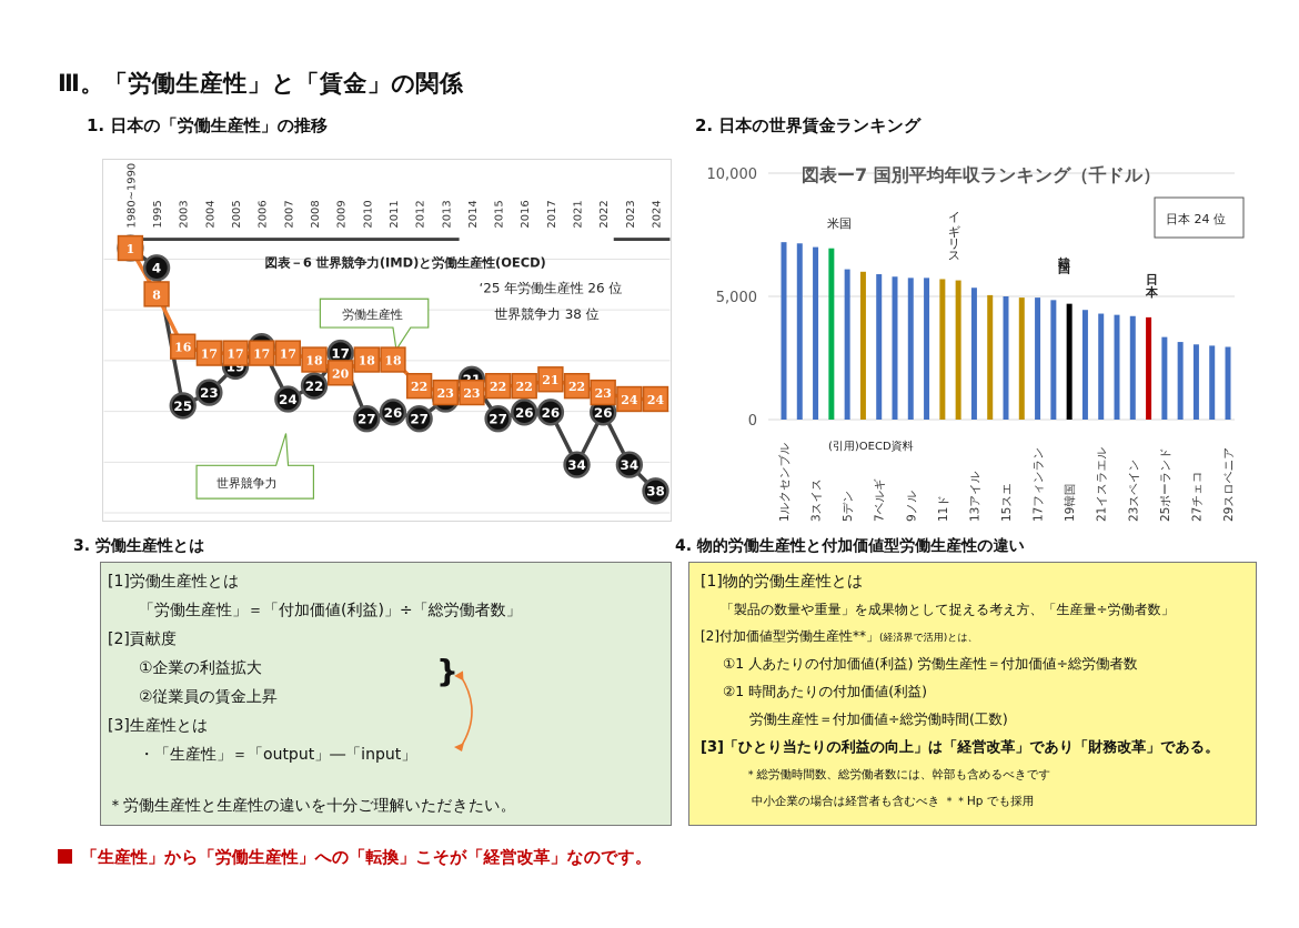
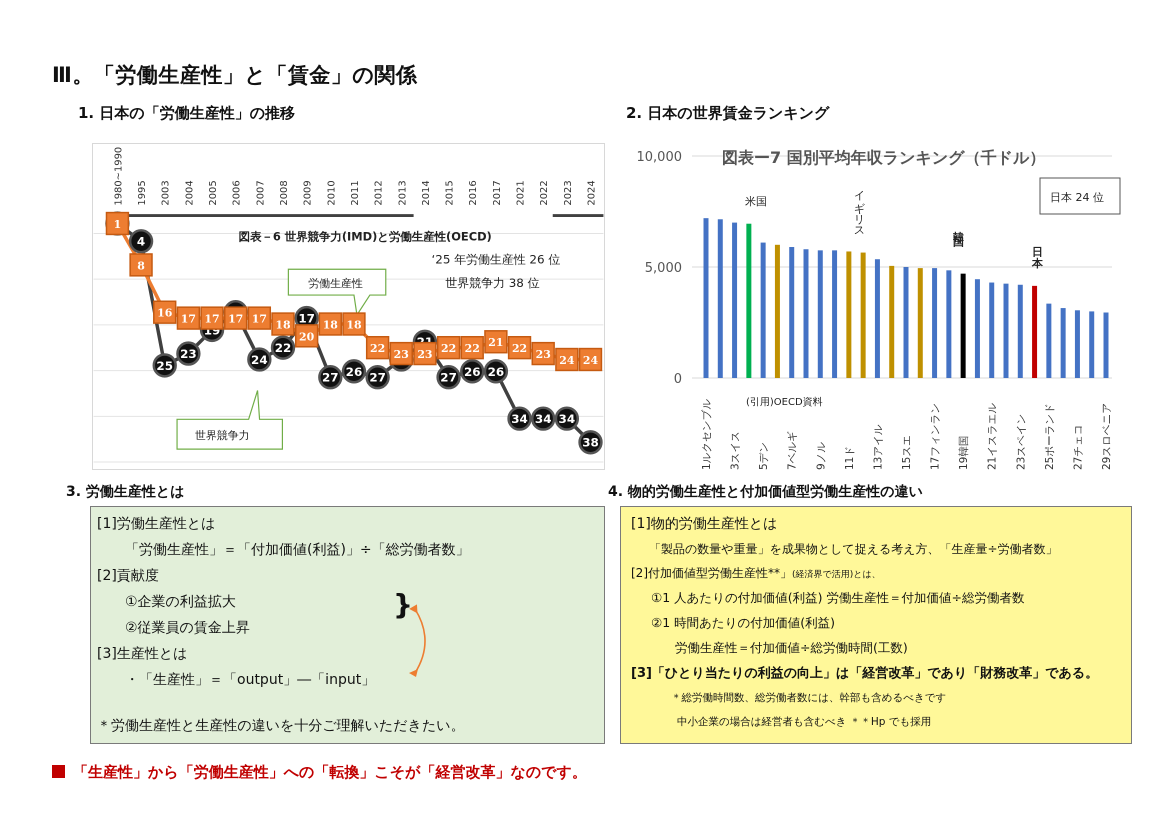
図表－6 世界競争力(IMD)と労働生産性(OECD)/世界競争力/2022: 26 -> 34
